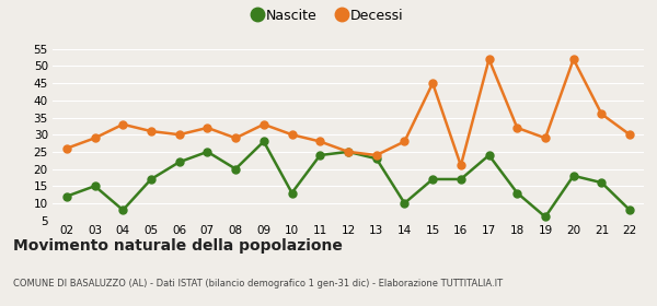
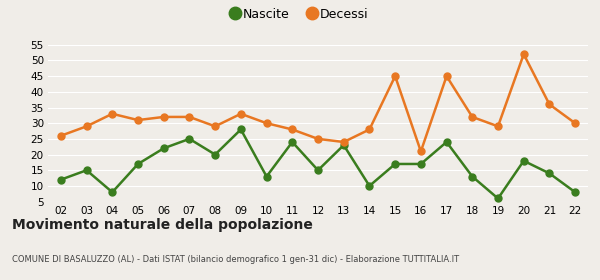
Decessi/06: 30 -> 32
Nascite/12: 25 -> 15
Decessi/17: 52 -> 45
Nascite/21: 16 -> 14
